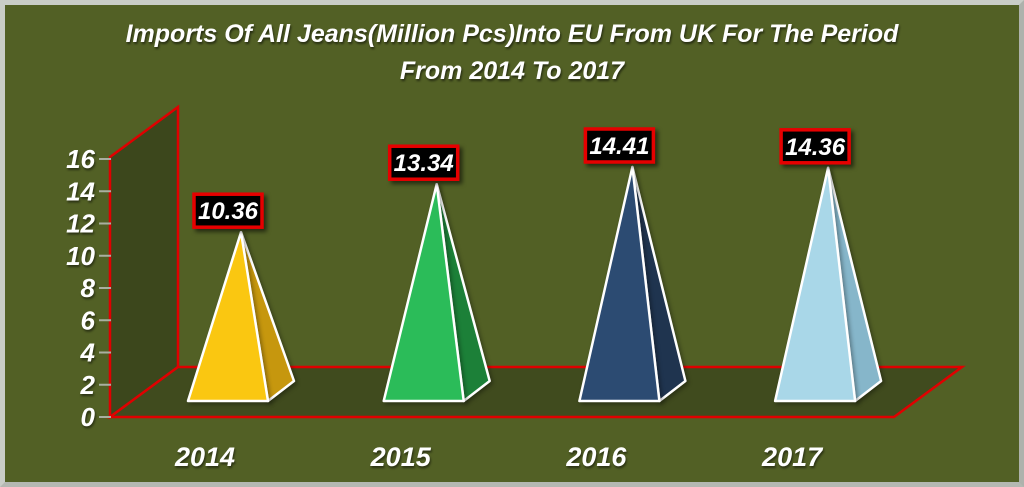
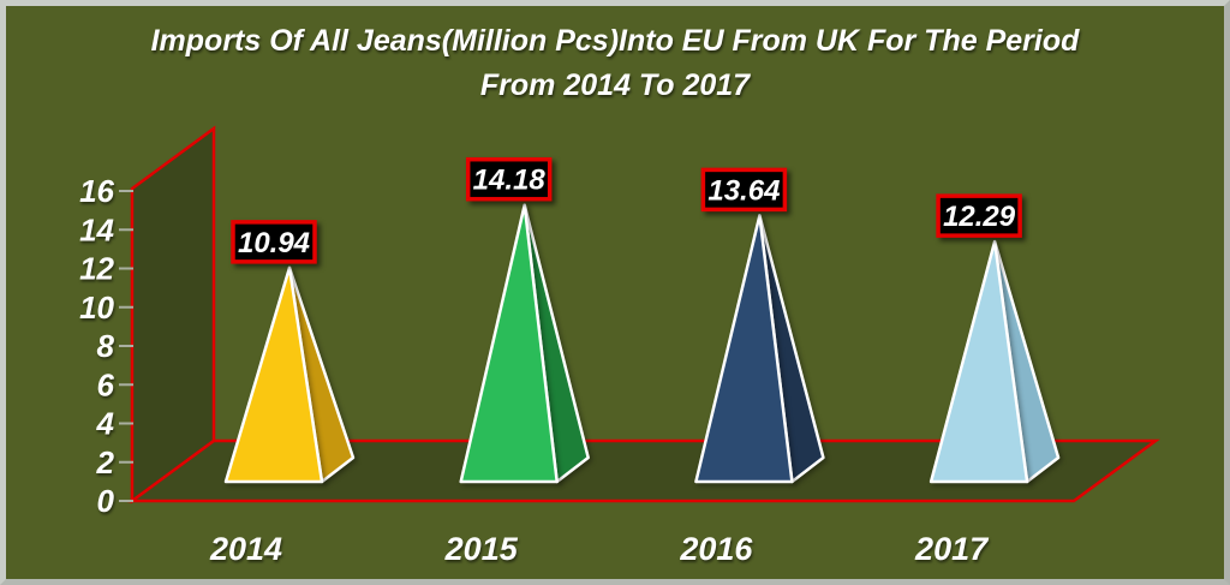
2014: 10.36 -> 10.94
2015: 13.34 -> 14.18
2016: 14.41 -> 13.64
2017: 14.36 -> 12.29
